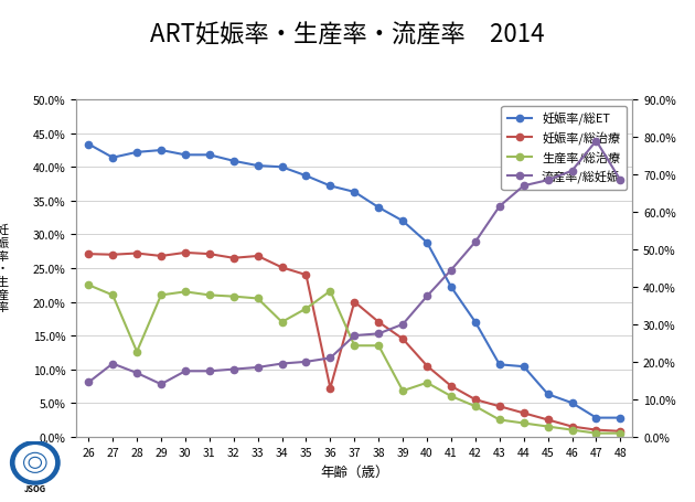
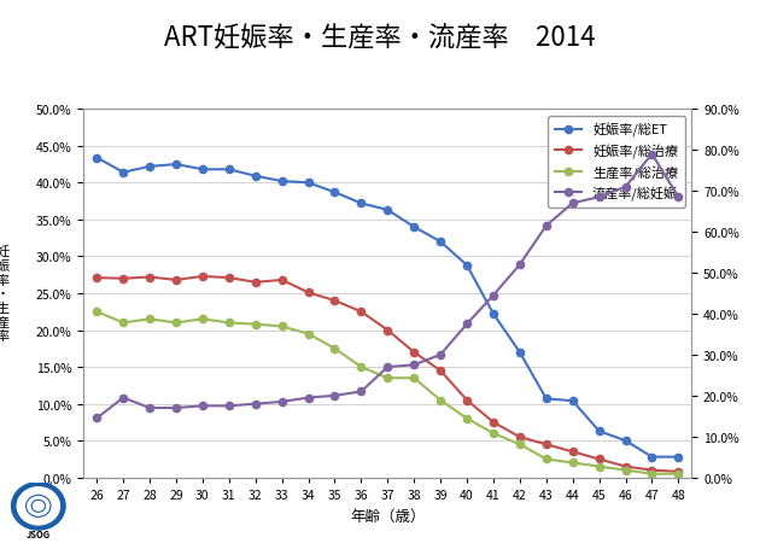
生産率/総治療/28: 12.6% -> 21.5%
流産率/総妊娠/29: 14.0% -> 17.0%
生産率/総治療/34: 17.0% -> 19.5%
生産率/総治療/35: 19.0% -> 17.5%
妊娠率/総治療/36: 7.2% -> 22.5%
生産率/総治療/36: 21.6% -> 15.0%
生産率/総治療/39: 6.8% -> 10.5%
